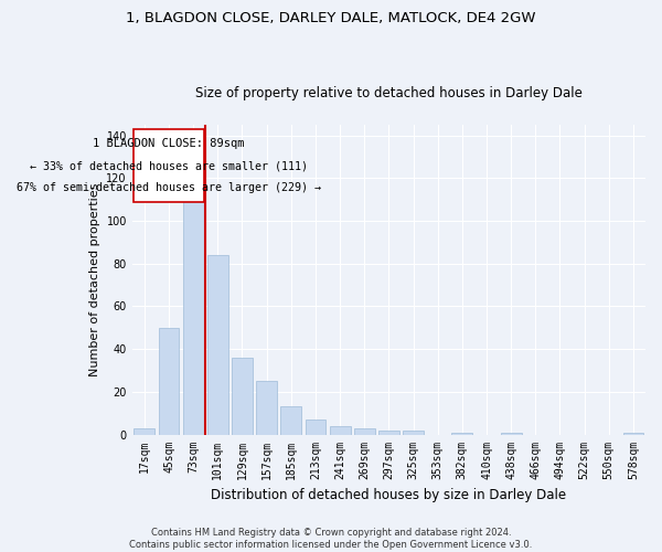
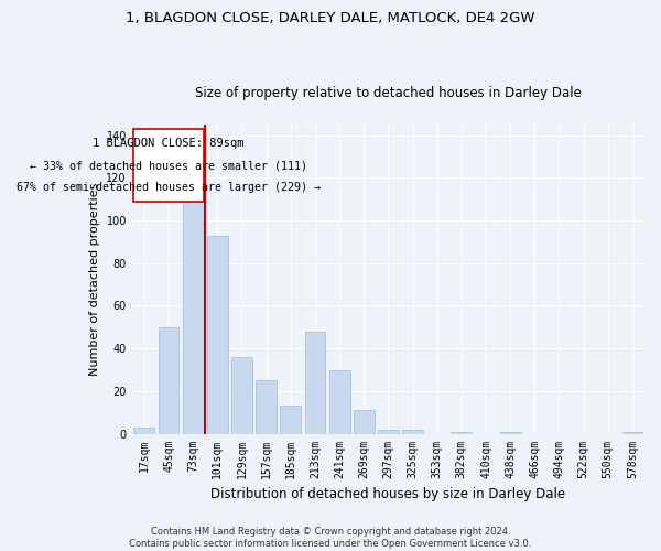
101sqm: 84 -> 93
213sqm: 7 -> 48
241sqm: 4 -> 30
269sqm: 3 -> 11
